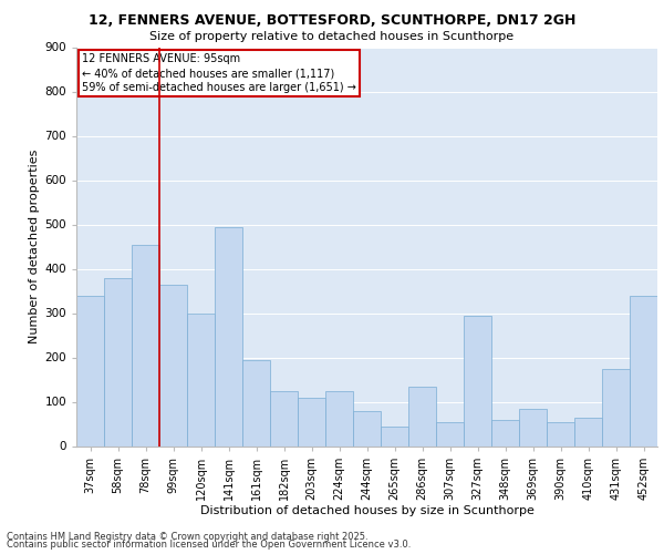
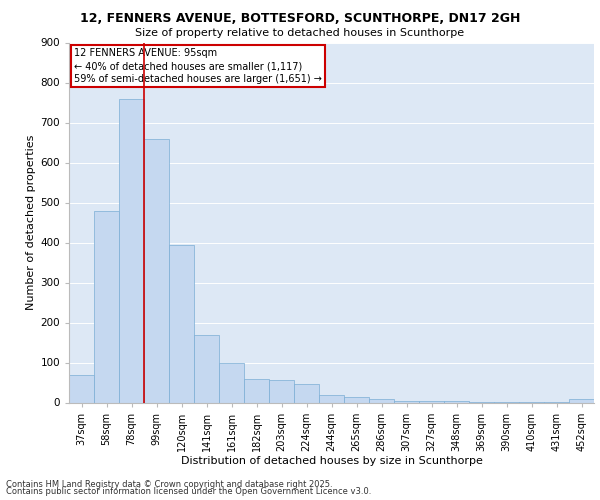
37sqm: 340 -> 70
58sqm: 380 -> 478
78sqm: 455 -> 760
99sqm: 365 -> 660
120sqm: 300 -> 395
141sqm: 495 -> 168
161sqm: 195 -> 100
182sqm: 125 -> 60
203sqm: 110 -> 57
224sqm: 125 -> 47
244sqm: 80 -> 20
265sqm: 45 -> 15
286sqm: 135 -> 10
307sqm: 55 -> 5
327sqm: 295 -> 3
348sqm: 60 -> 3
369sqm: 85 -> 2
390sqm: 55 -> 2
410sqm: 65 -> 2
431sqm: 175 -> 2
452sqm: 340 -> 10
